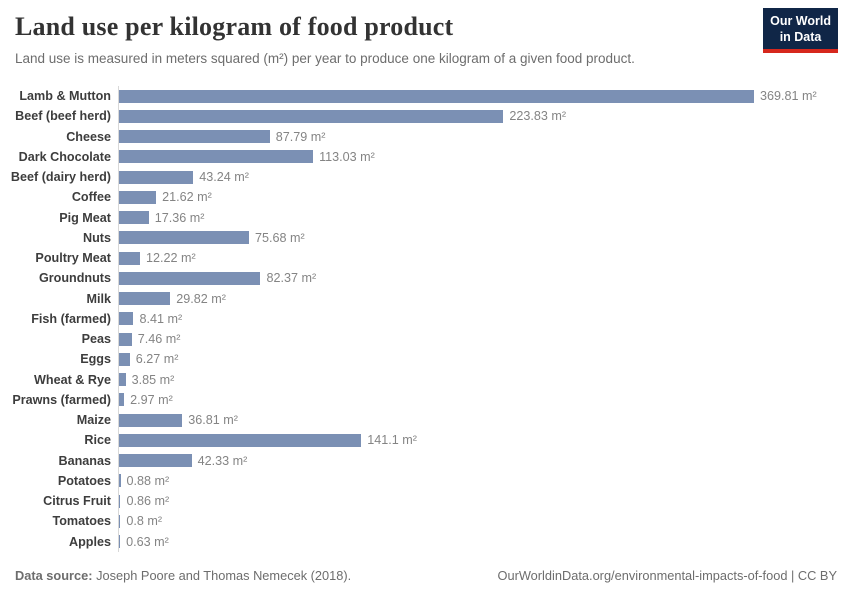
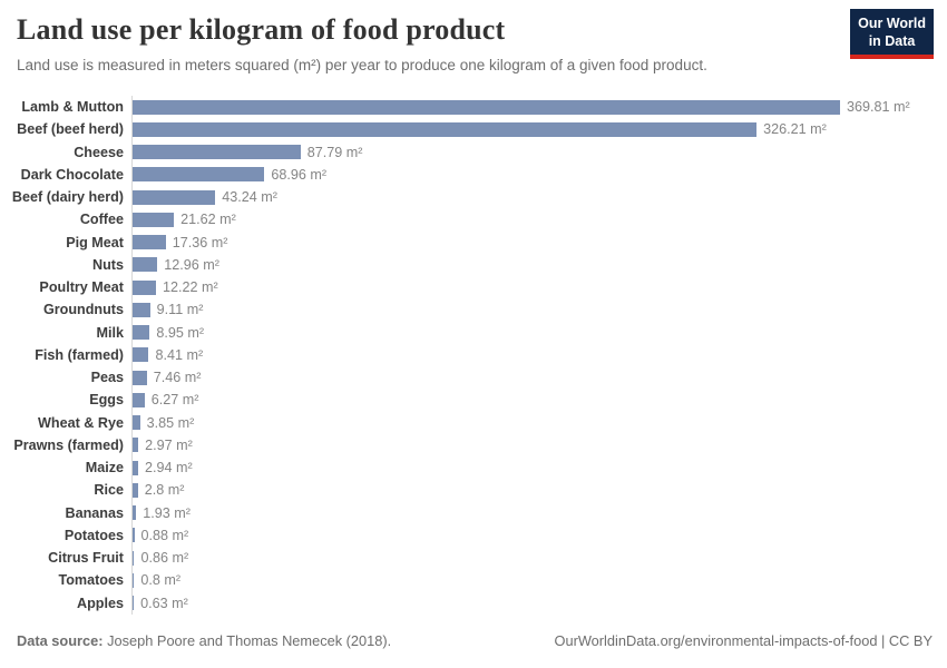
Beef (beef herd): 223.83 -> 326.21
Dark Chocolate: 113.03 -> 68.96
Nuts: 75.68 -> 12.96
Groundnuts: 82.37 -> 9.11
Milk: 29.82 -> 8.95
Maize: 36.81 -> 2.94
Rice: 141.1 -> 2.8
Bananas: 42.33 -> 1.93
